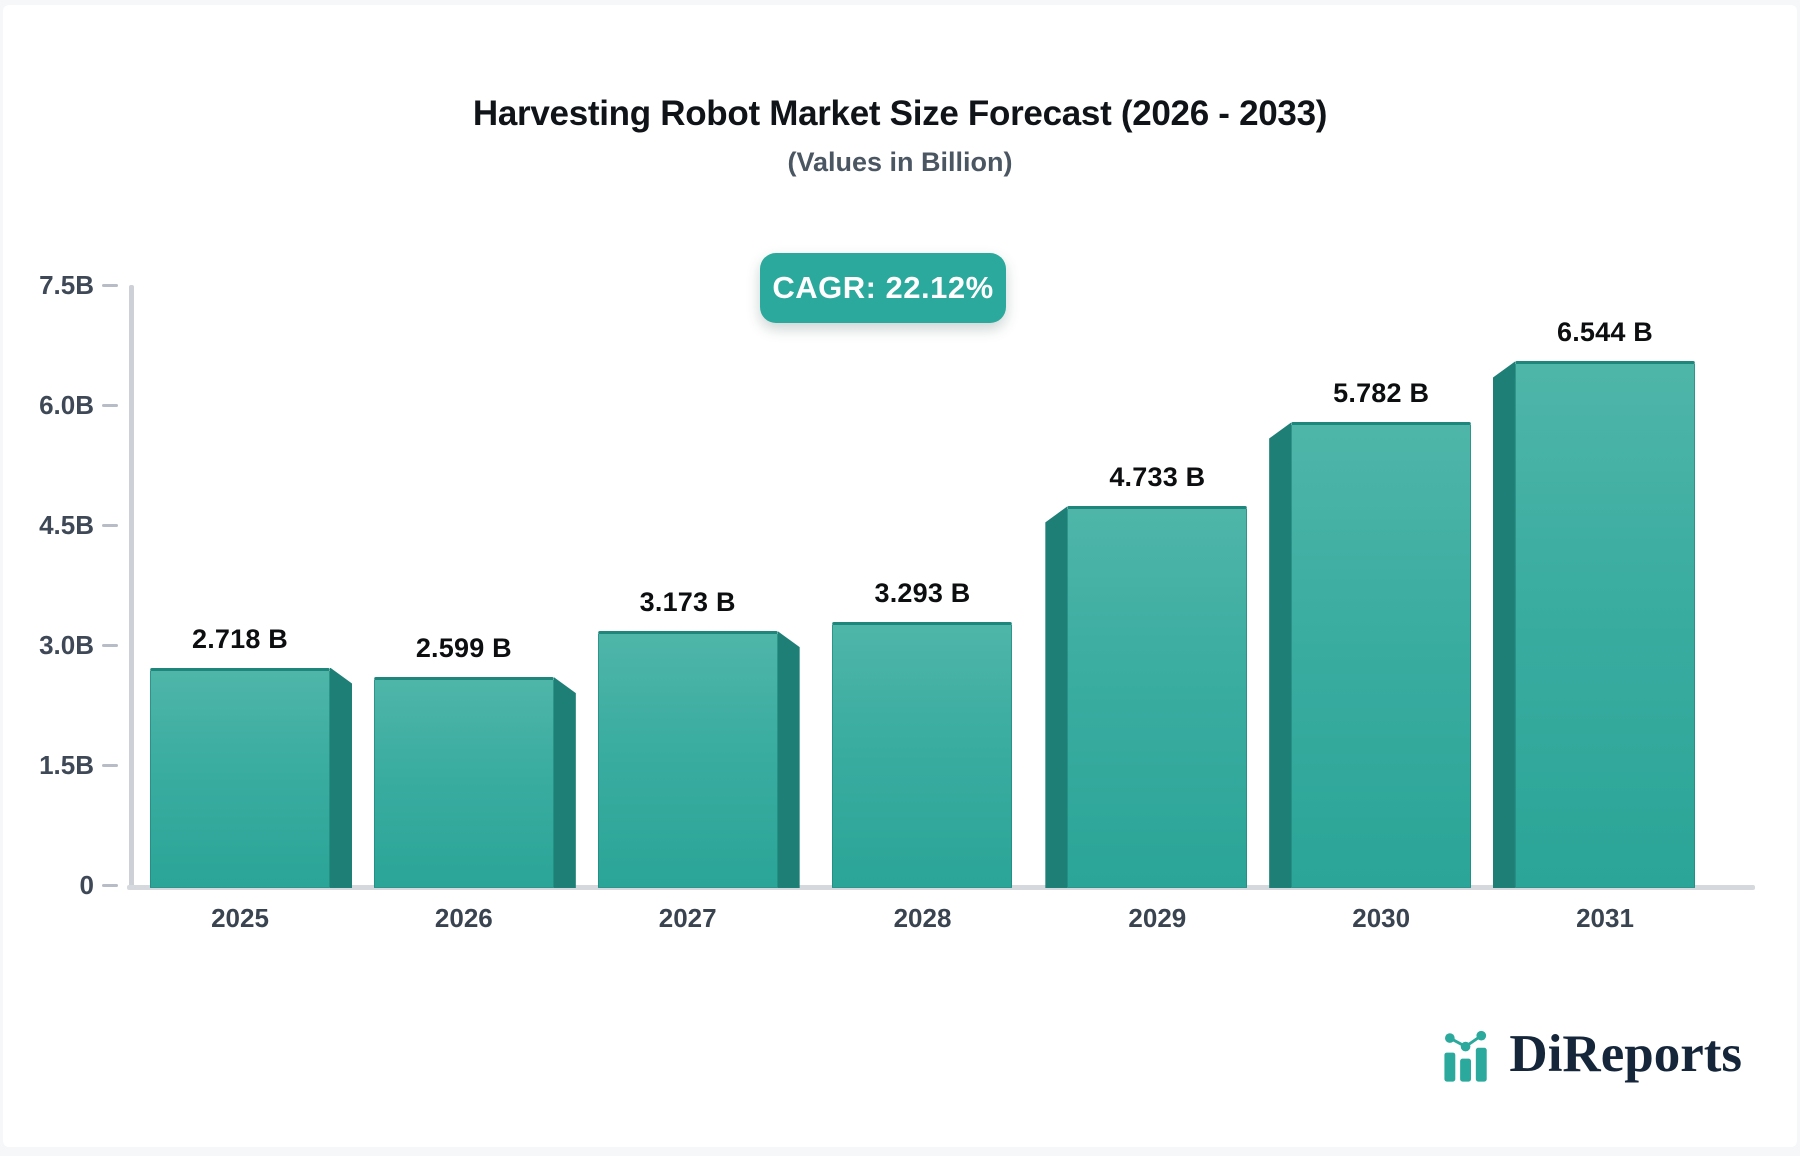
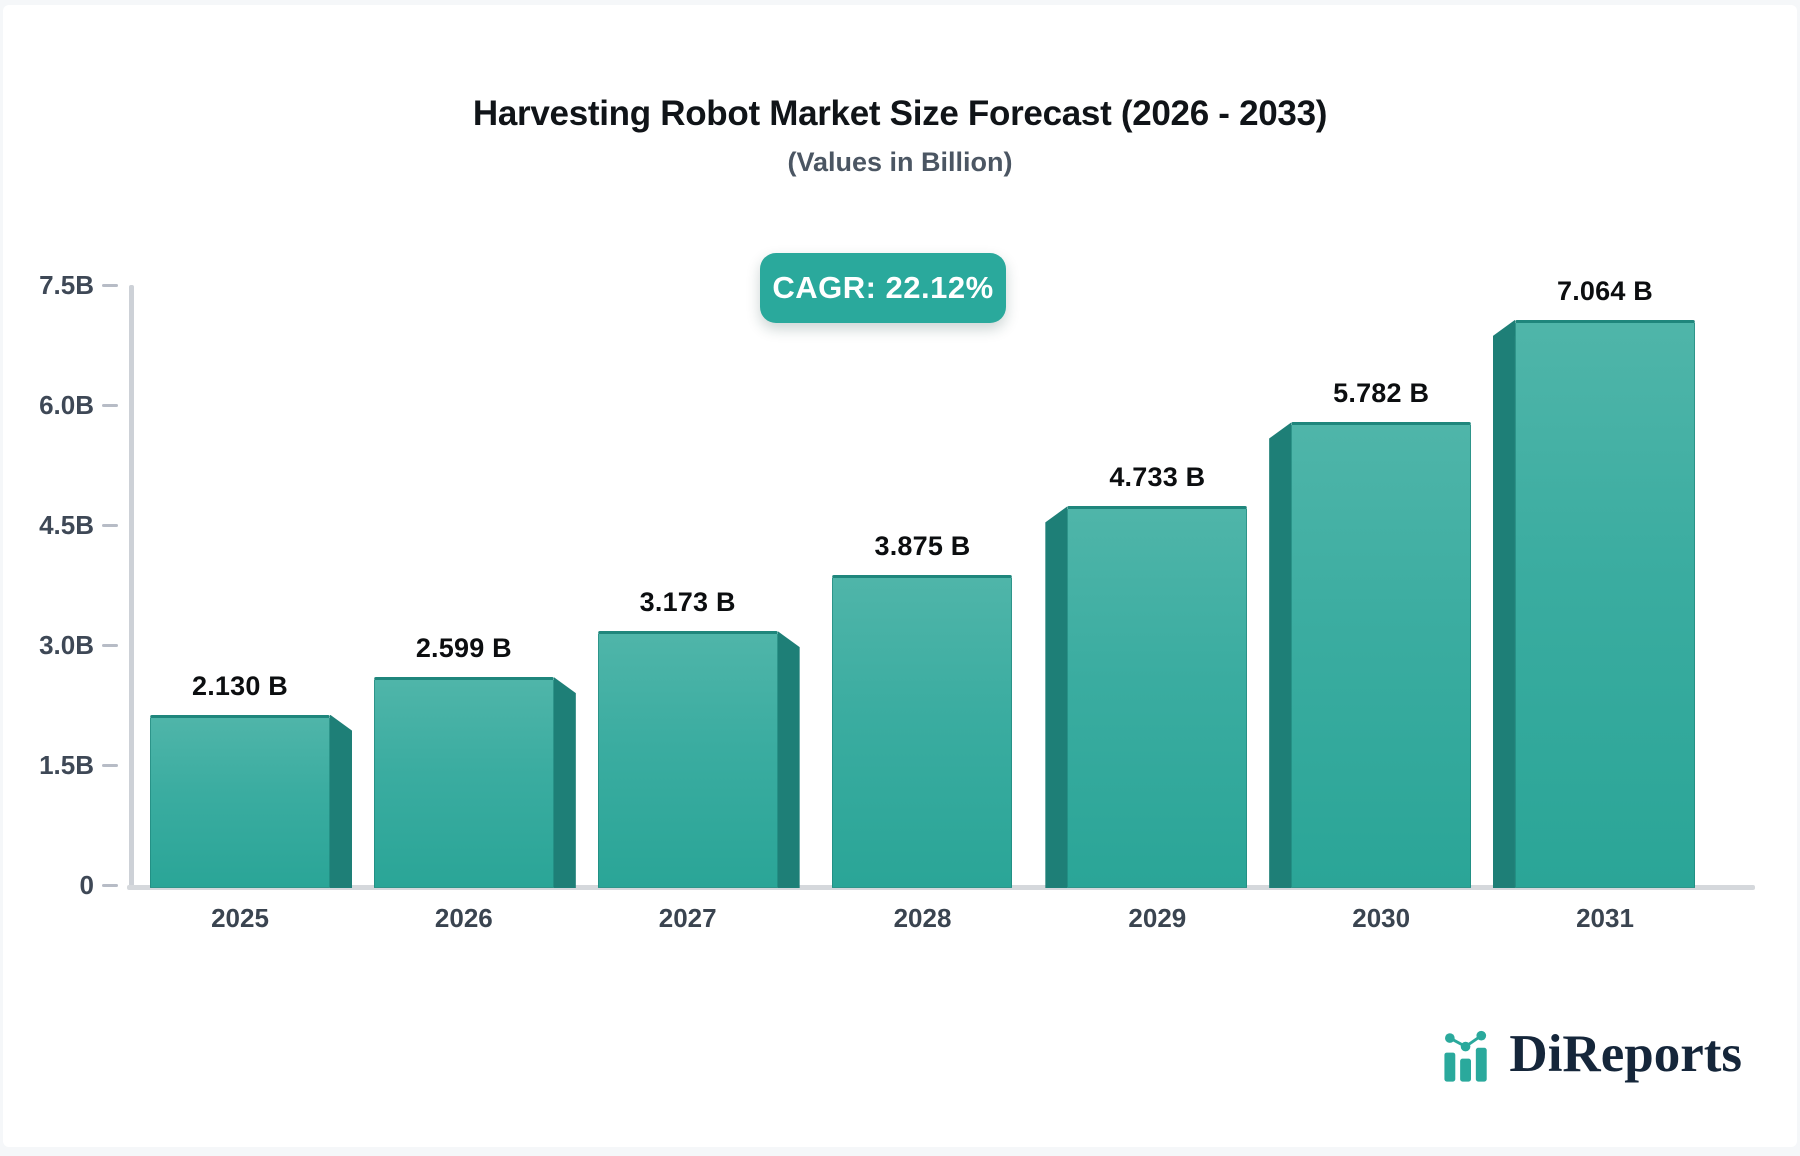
2025: 2.718 -> 2.130
2028: 3.293 -> 3.875
2031: 6.544 -> 7.064
